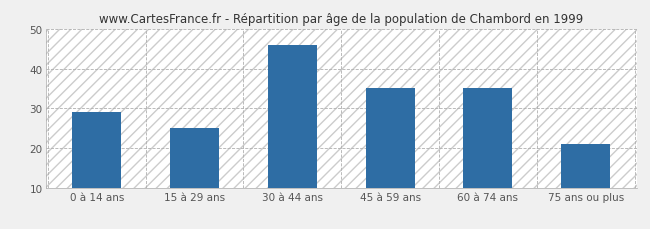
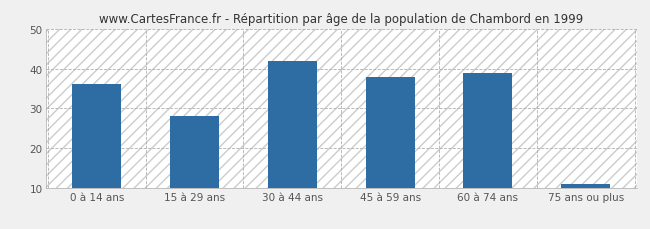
0 à 14 ans: 29 -> 36
15 à 29 ans: 25 -> 28
30 à 44 ans: 46 -> 42
45 à 59 ans: 35 -> 38
60 à 74 ans: 35 -> 39
75 ans ou plus: 21 -> 11
